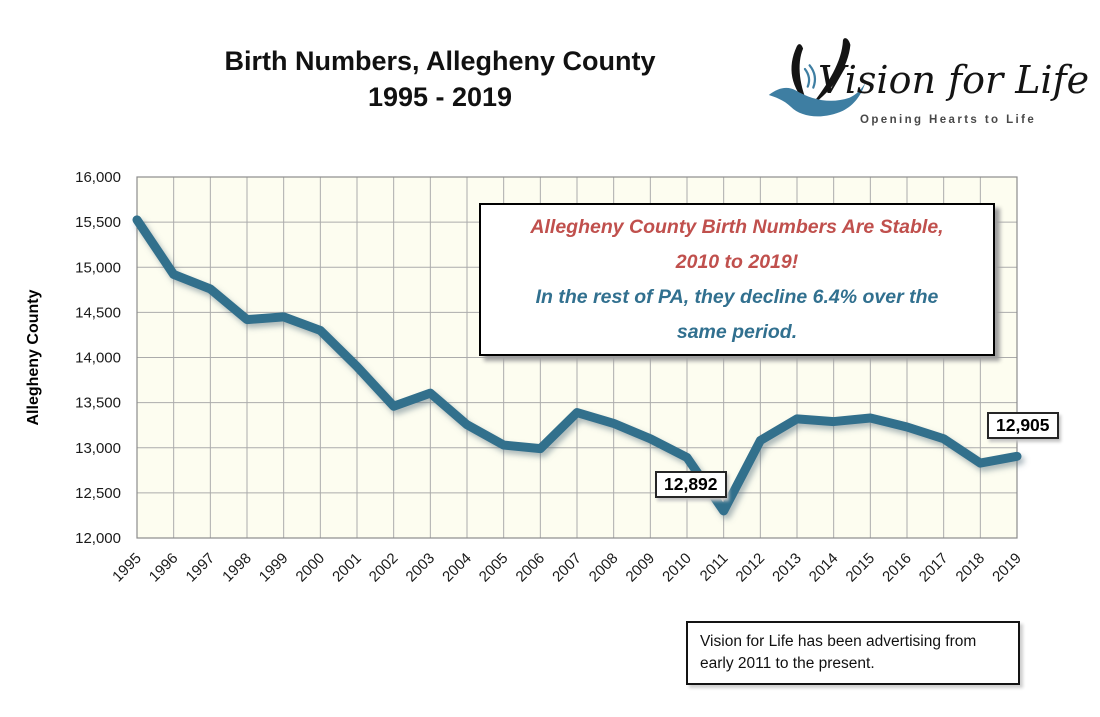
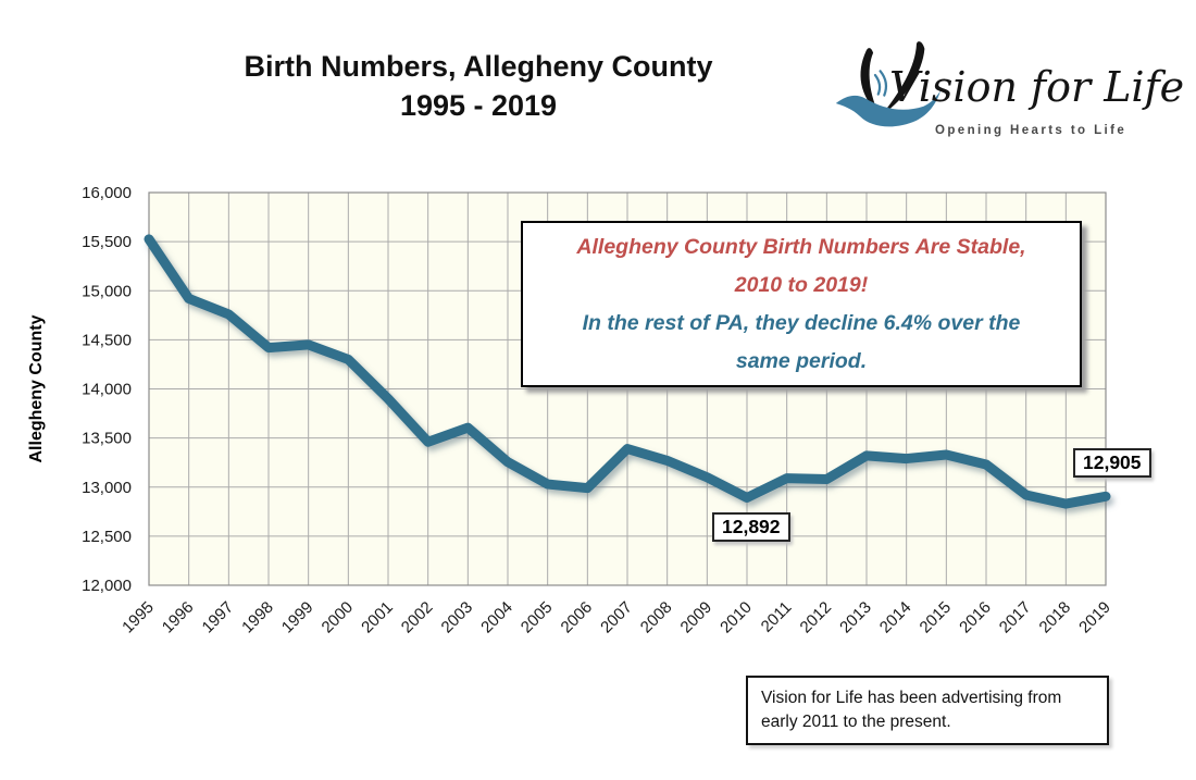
2011: 12300 -> 13100
2017: 13100 -> 12900
